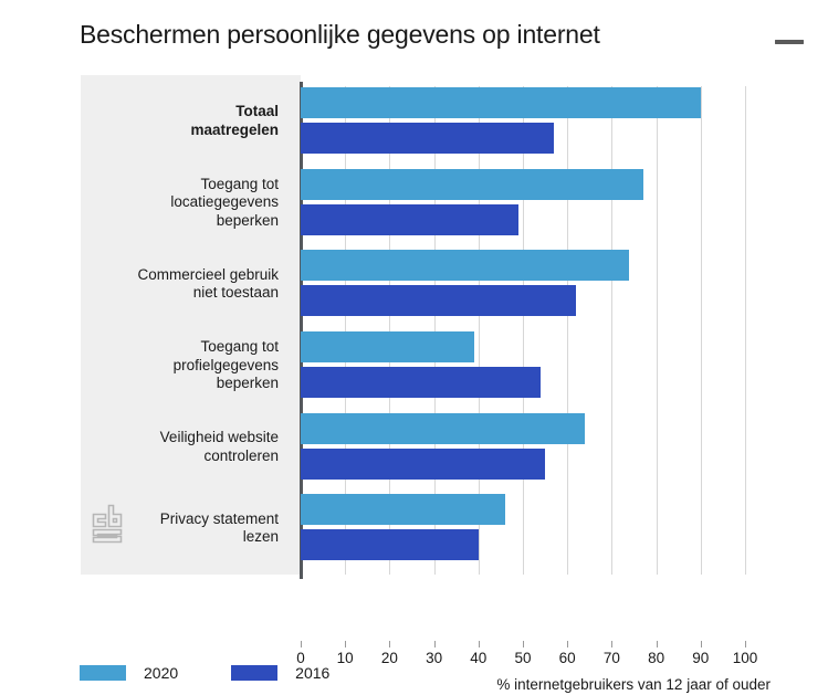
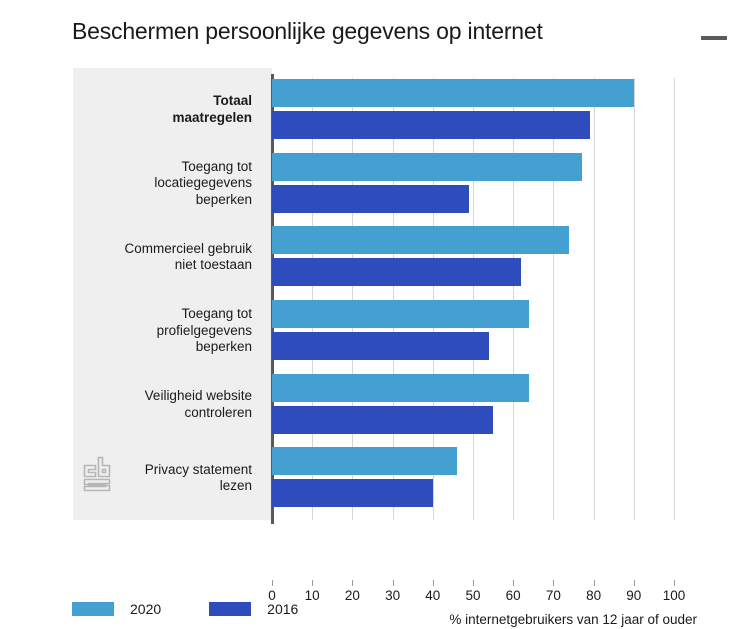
2016/Totaal maatregelen: 57 -> 79
2020/Toegang tot profielgegevens beperken: 39 -> 64
